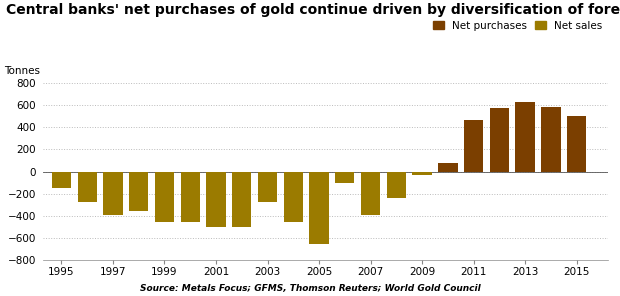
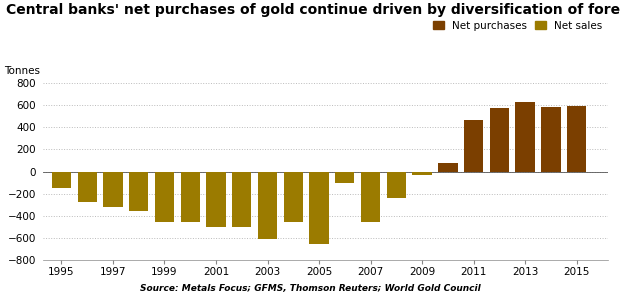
1997: -390 -> -320
2003: -270 -> -610
2007: -390 -> -450
2015: 500 -> 590
